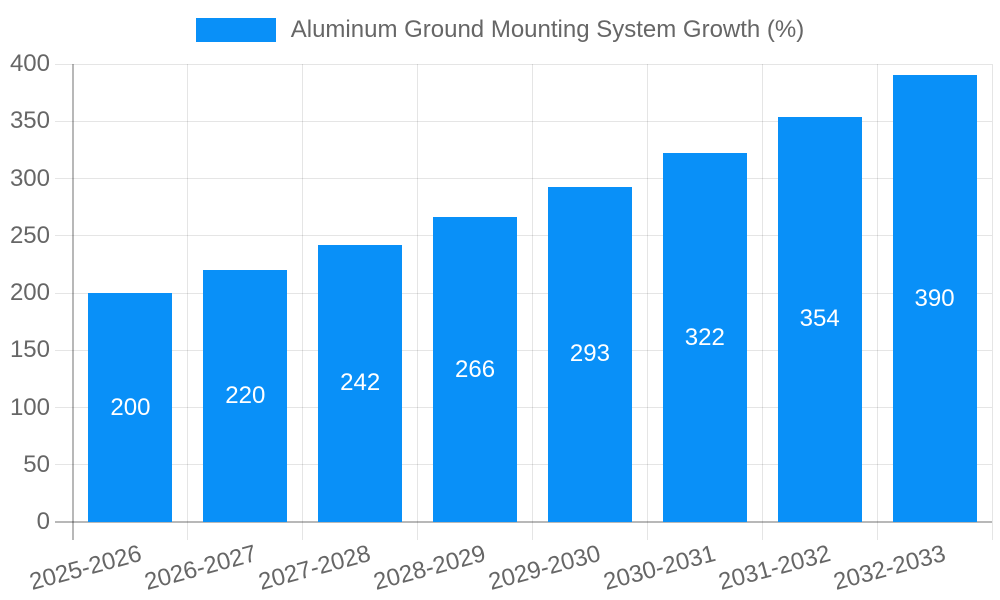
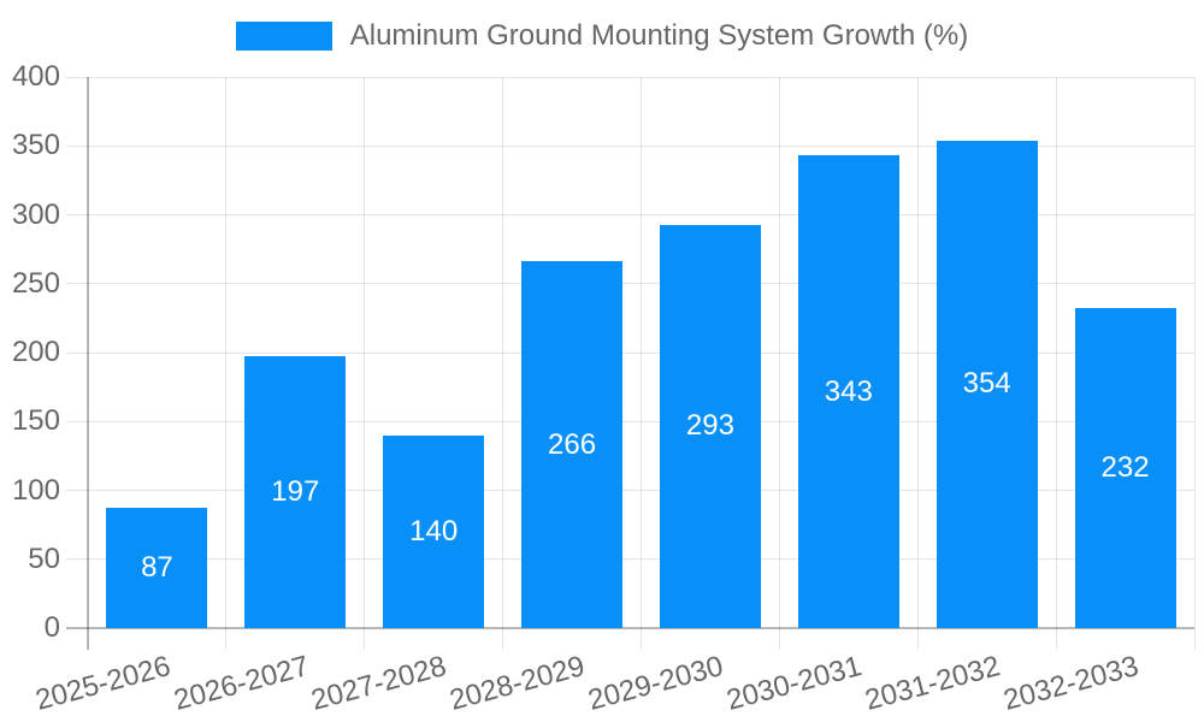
2025-2026: 200 -> 87
2026-2027: 220 -> 197
2027-2028: 242 -> 140
2030-2031: 322 -> 343
2032-2033: 390 -> 232
